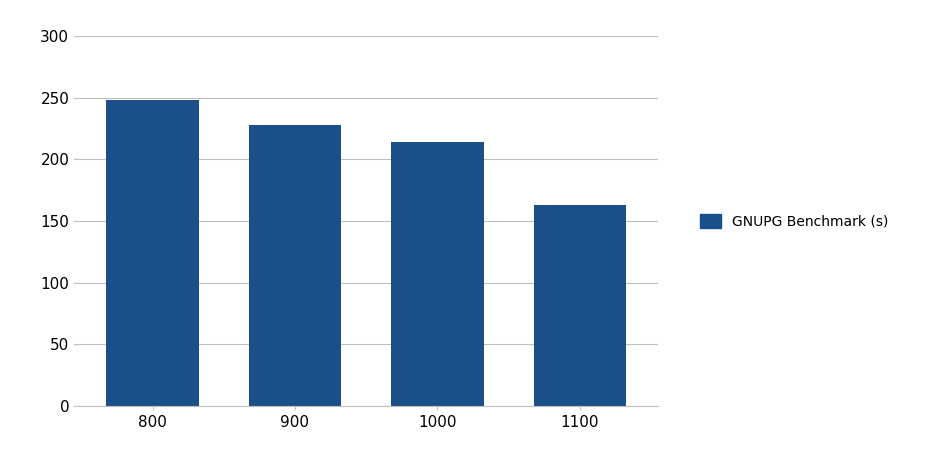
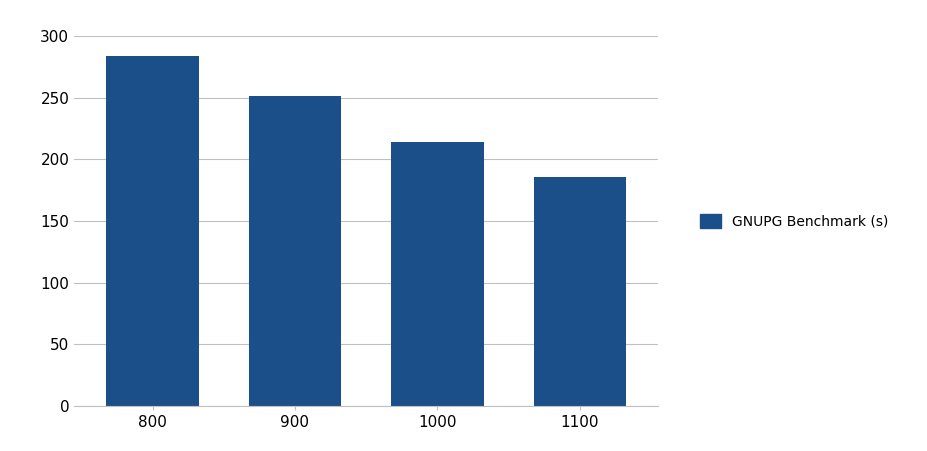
800: 248 -> 284
900: 228 -> 251
1100: 163 -> 186
